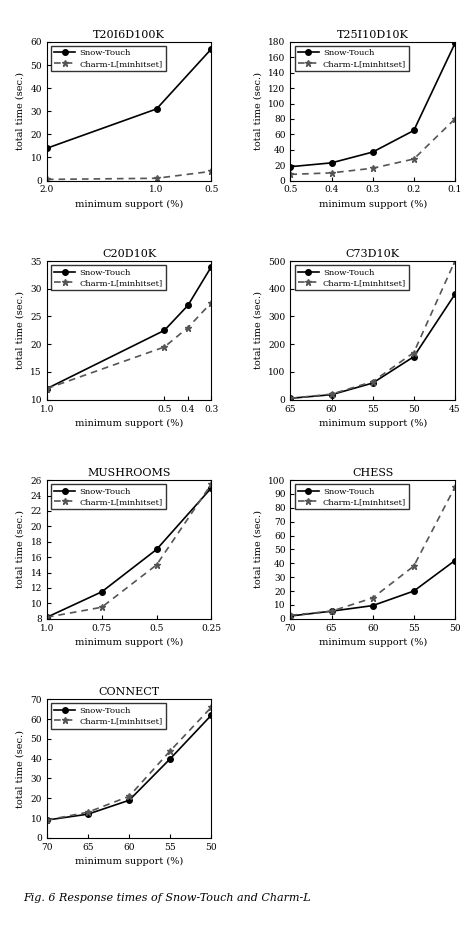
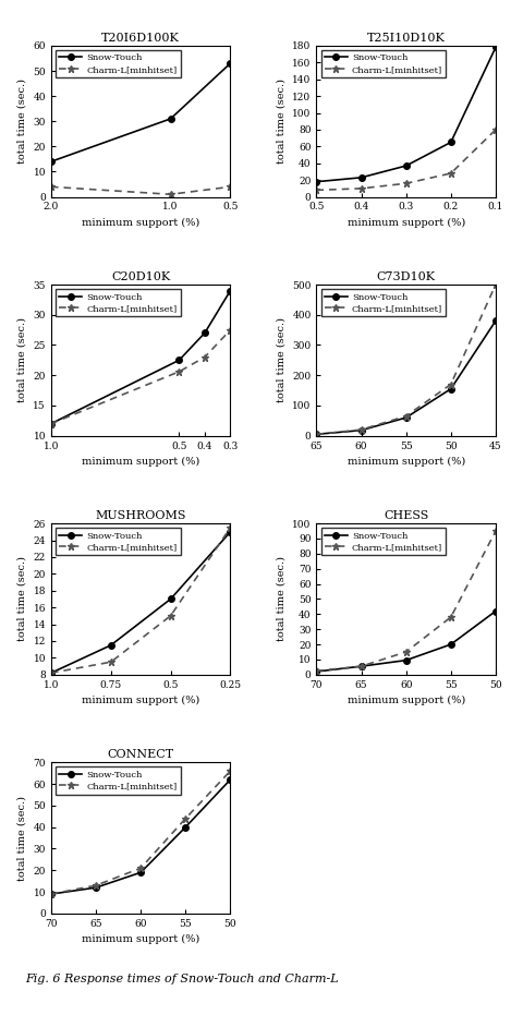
T20I6D100K/Charm-L[minhitset]/2.0: 0.5 -> 4.0
T20I6D100K/Snow-Touch/0.5: 57 -> 53
C20D10K/Charm-L[minhitset]/0.5: 19.5 -> 20.6
